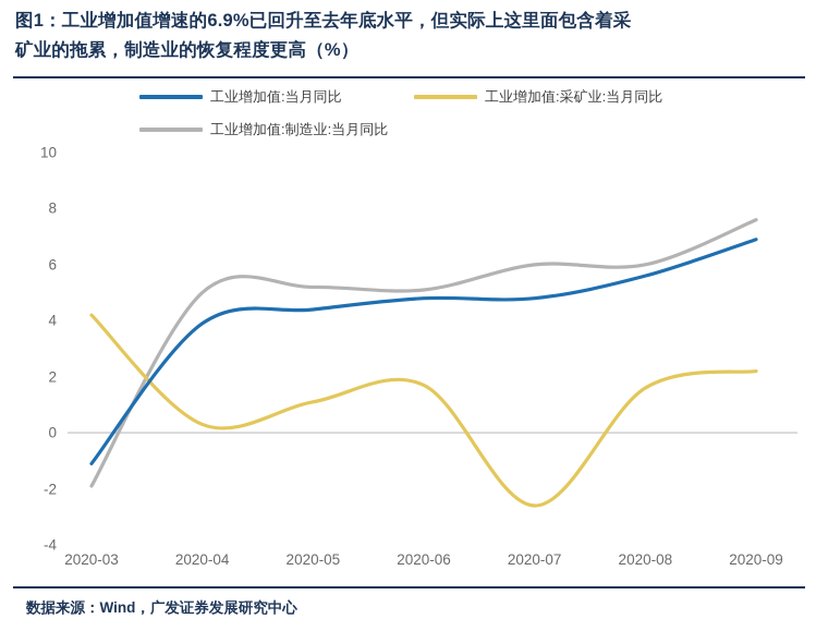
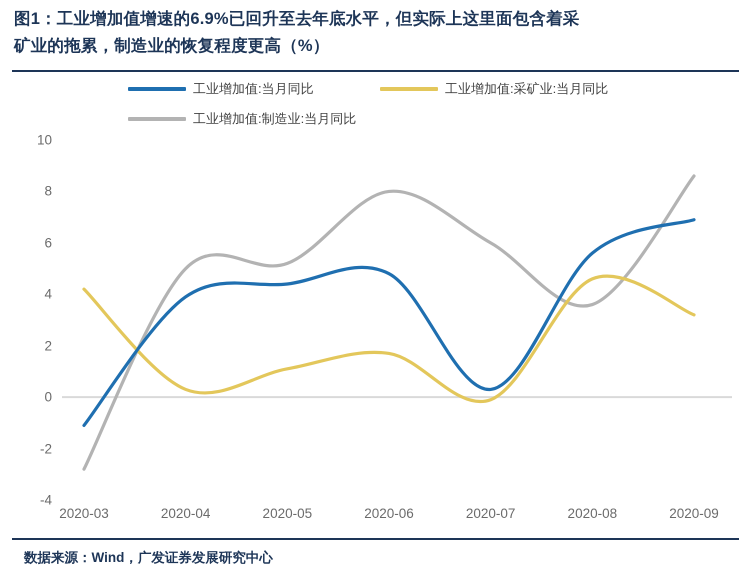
工业增加值:制造业:当月同比/2020-03: -1.9 -> -2.8
工业增加值:制造业:当月同比/2020-06: 5.1 -> 8.0
工业增加值:当月同比/2020-07: 4.8 -> 0.3
工业增加值:采矿业:当月同比/2020-07: -2.6 -> -0.1
工业增加值:采矿业:当月同比/2020-08: 1.6 -> 4.6
工业增加值:制造业:当月同比/2020-08: 6.0 -> 3.6
工业增加值:采矿业:当月同比/2020-09: 2.2 -> 3.2
工业增加值:制造业:当月同比/2020-09: 7.6 -> 8.6
